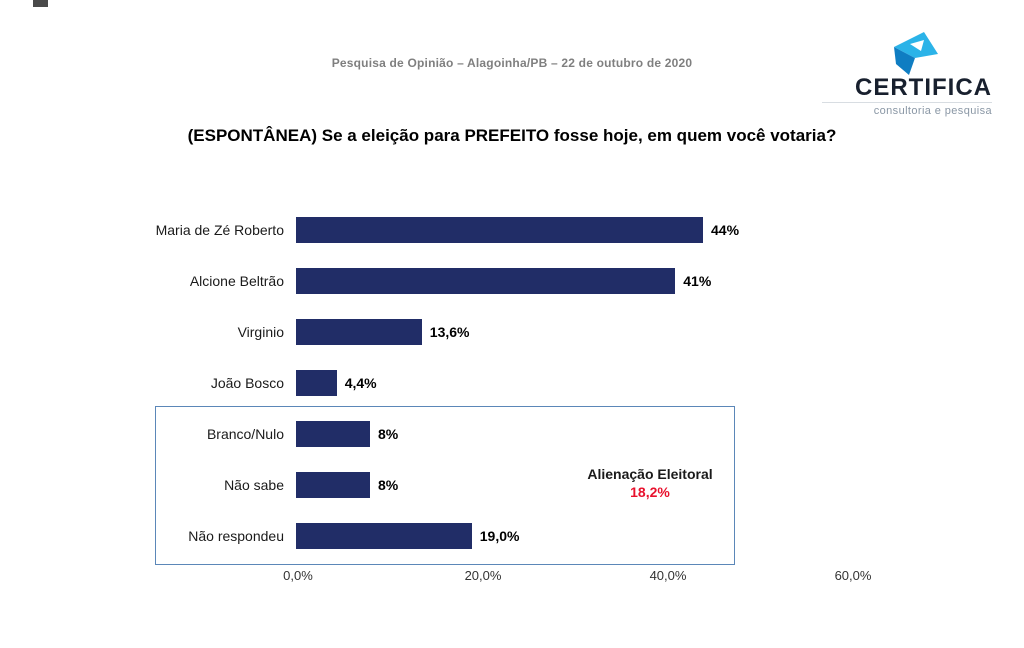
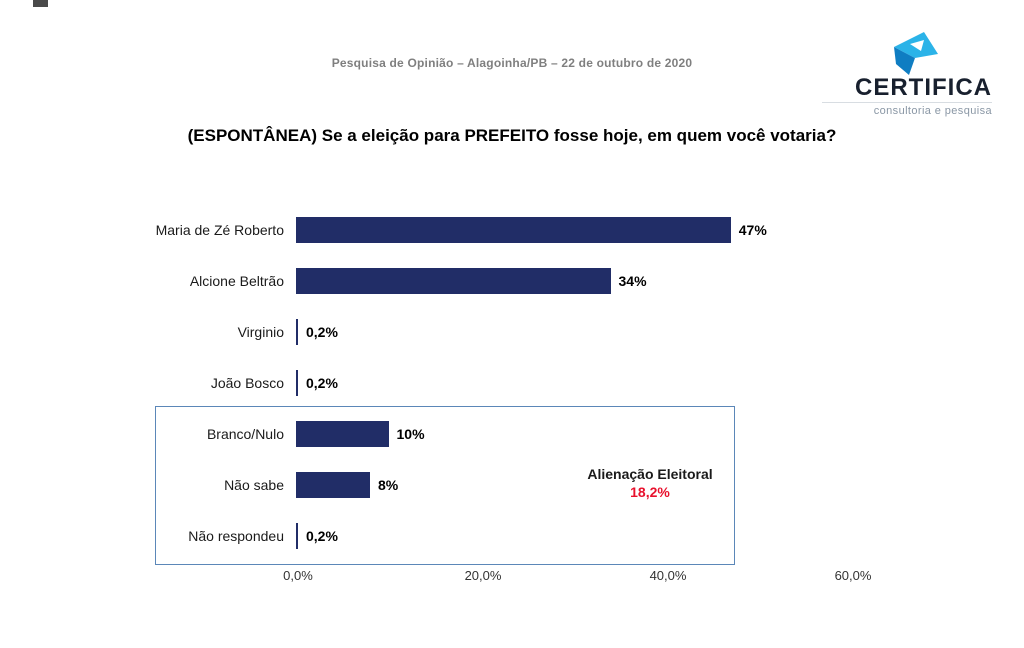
Maria de Zé Roberto: 44% -> 47%
Alcione Beltrão: 41% -> 34%
Virginio: 13,6% -> 0,2%
João Bosco: 4,4% -> 0,2%
Branco/Nulo: 8% -> 10%
Não respondeu: 19,0% -> 0,2%
